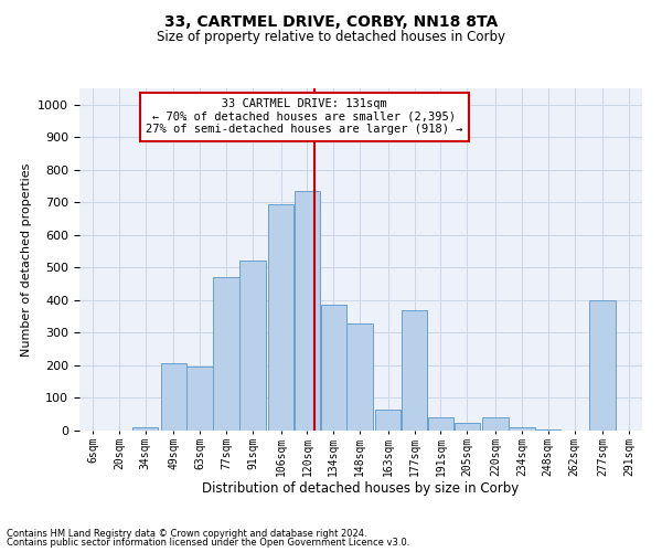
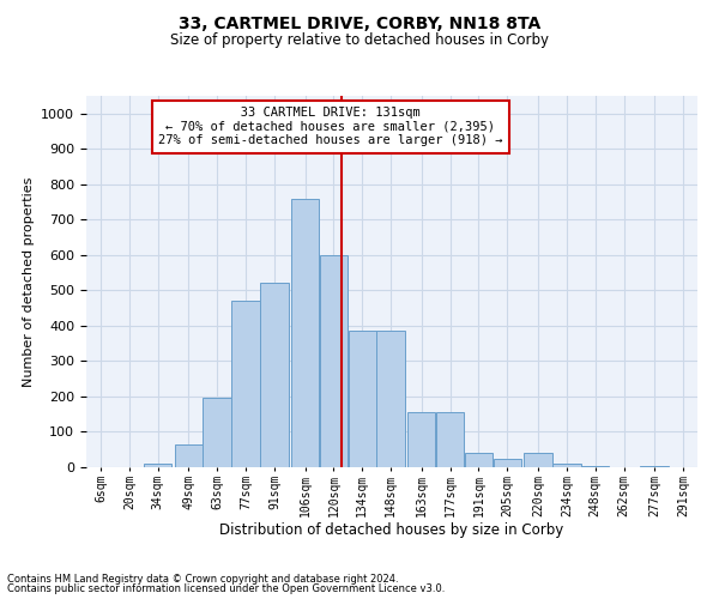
49sqm: 205 -> 65
106sqm: 695 -> 760
120sqm: 735 -> 600
148sqm: 330 -> 385
163sqm: 65 -> 155
177sqm: 370 -> 155
277sqm: 400 -> 5
